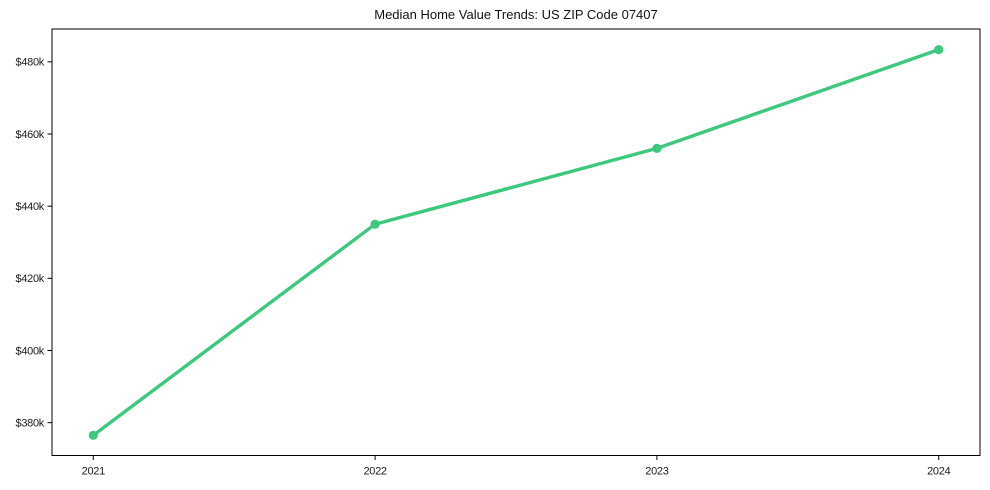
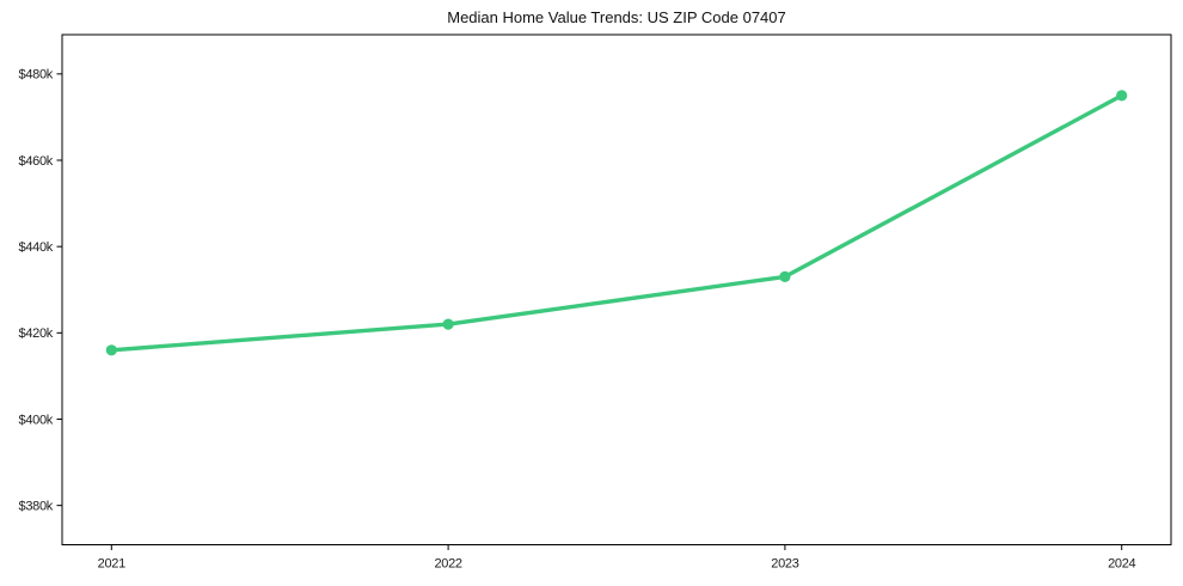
2021: $376k -> $416k
2022: $435k -> $422k
2023: $456k -> $433k
2024: $483k -> $475k
